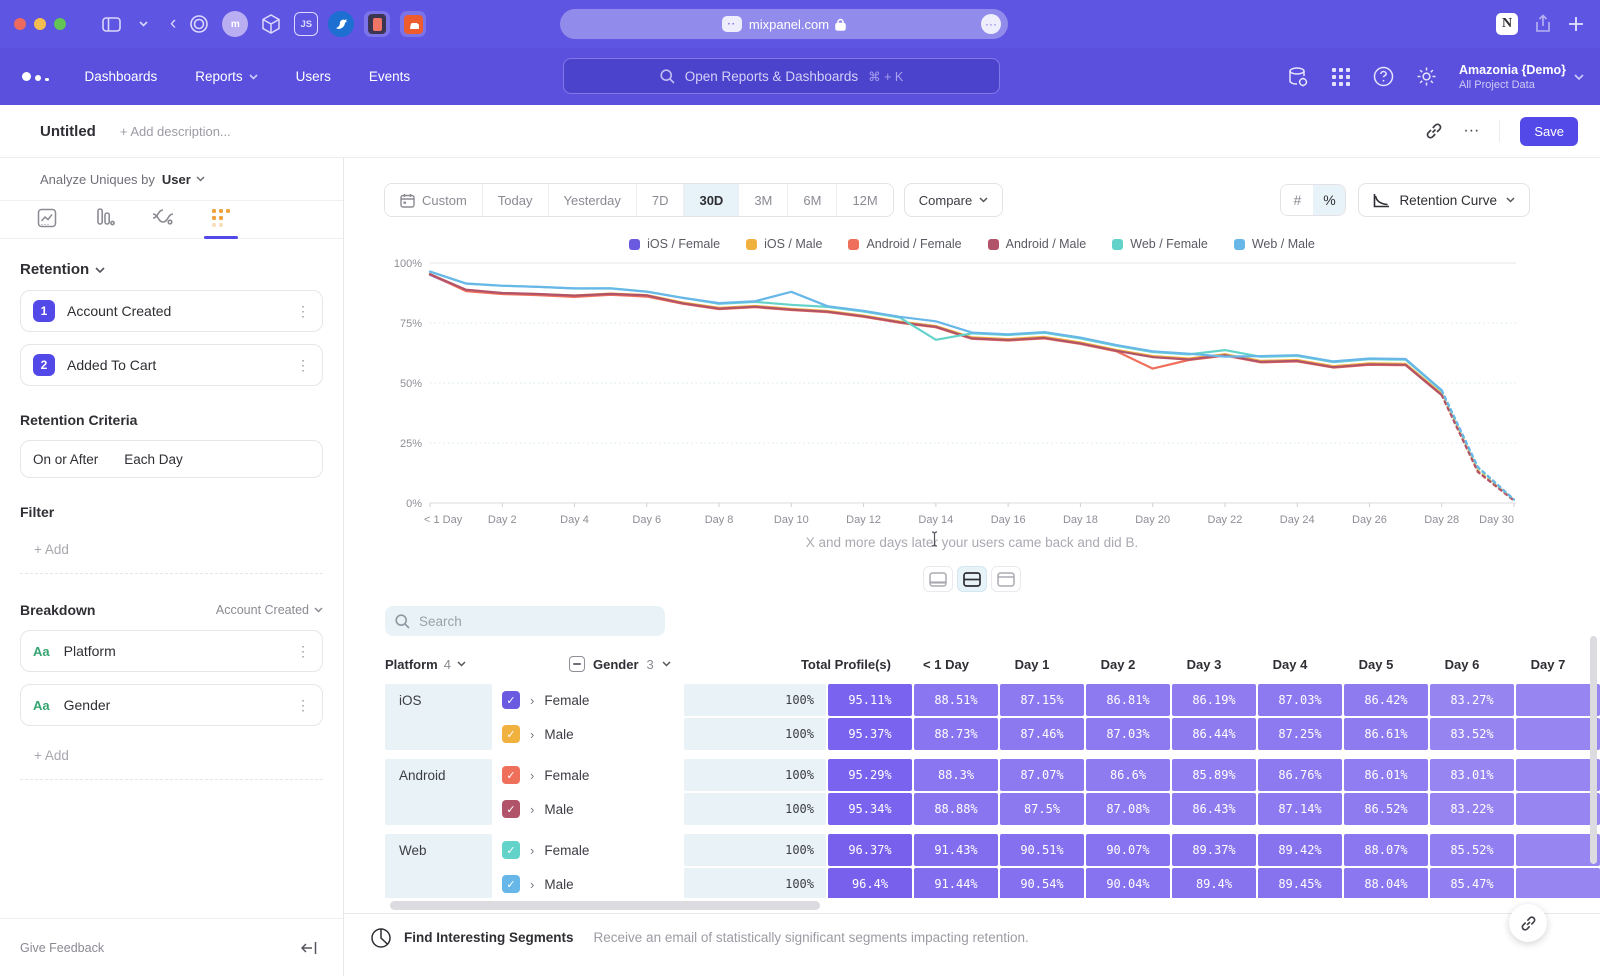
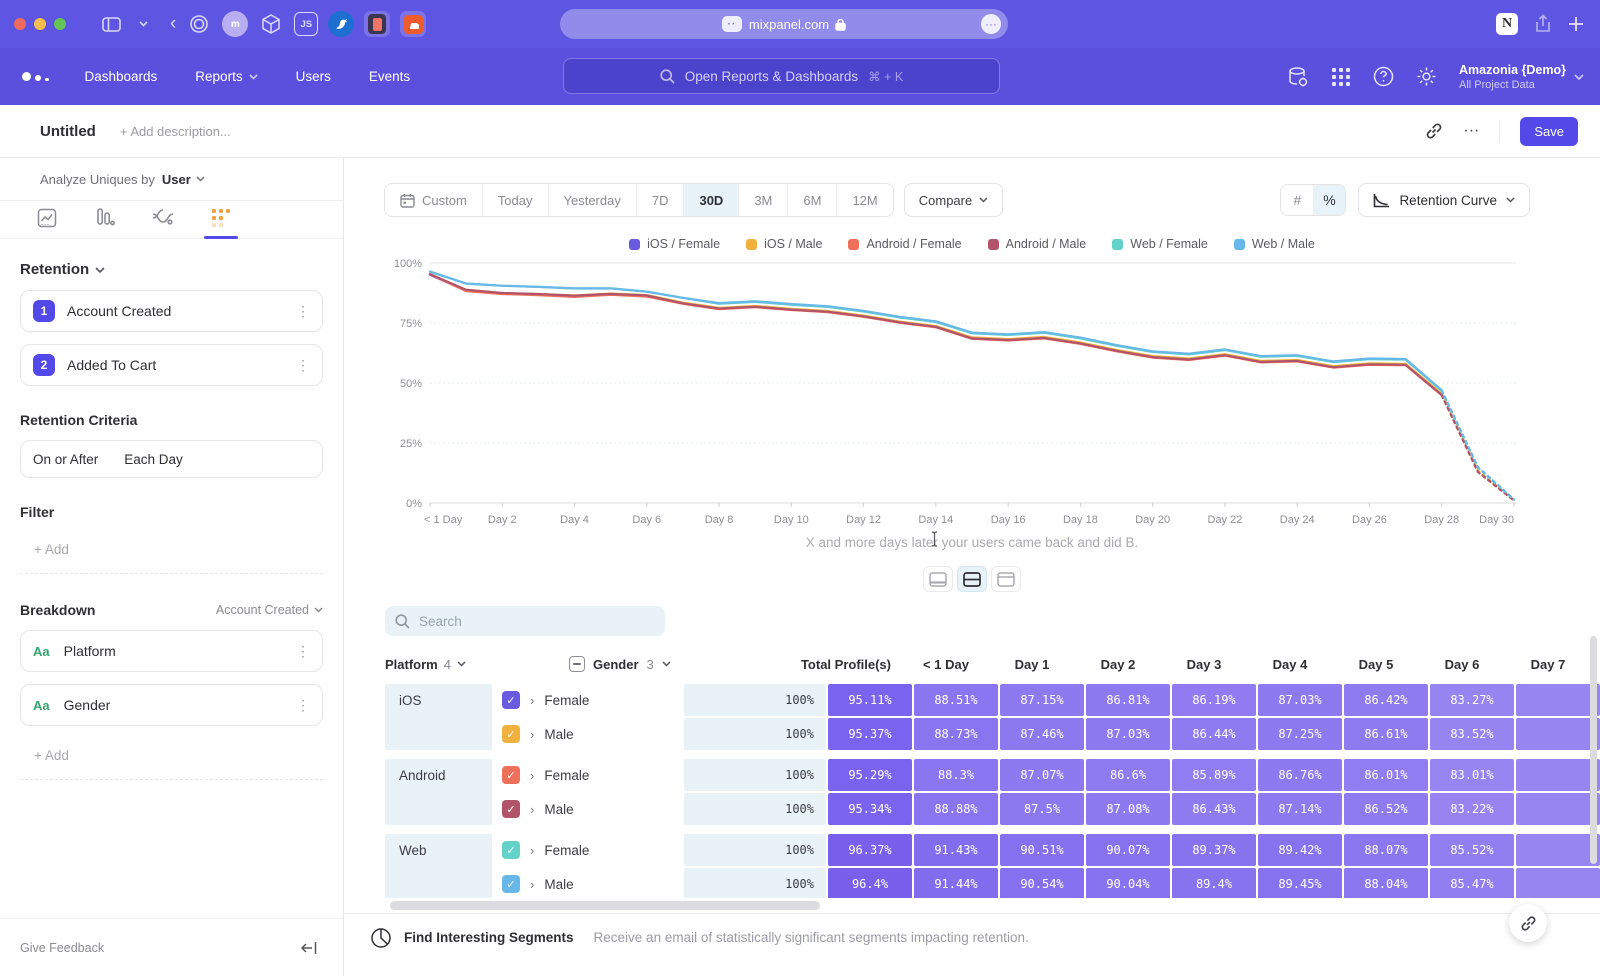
Web / Male/Day 10: 88% -> 83%
Web / Female/Day 14: 68% -> 75%
Android / Female/Day 20: 56% -> 61%
Web / Male/Day 22: 61% -> 64%
